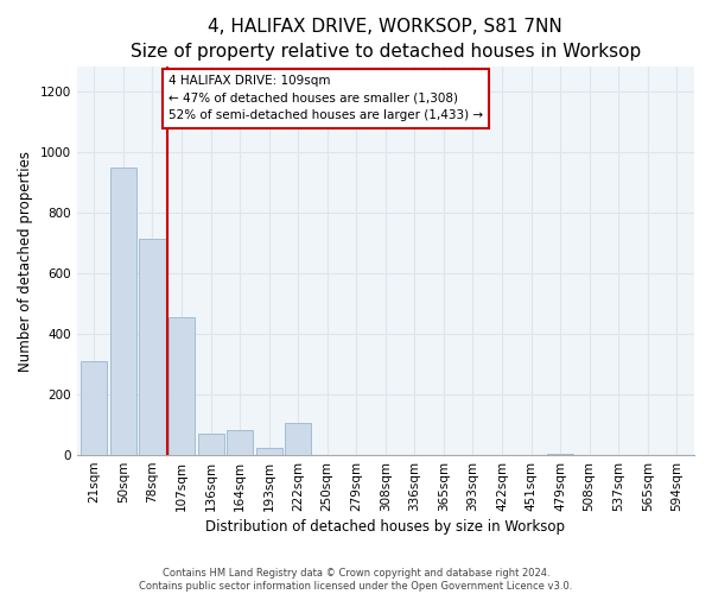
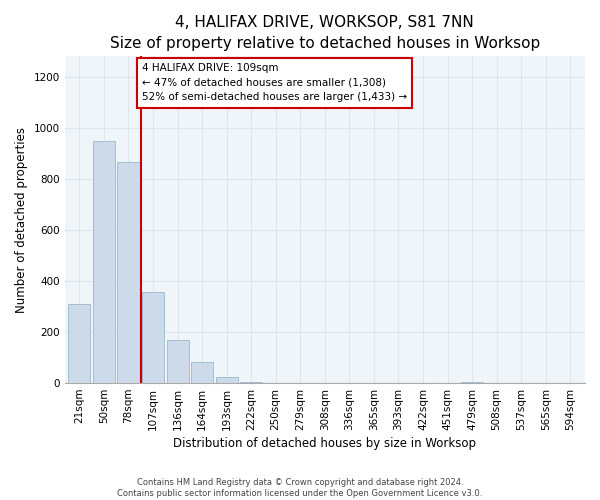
78sqm: 715 -> 865
107sqm: 455 -> 355
136sqm: 70 -> 170
222sqm: 105 -> 5
